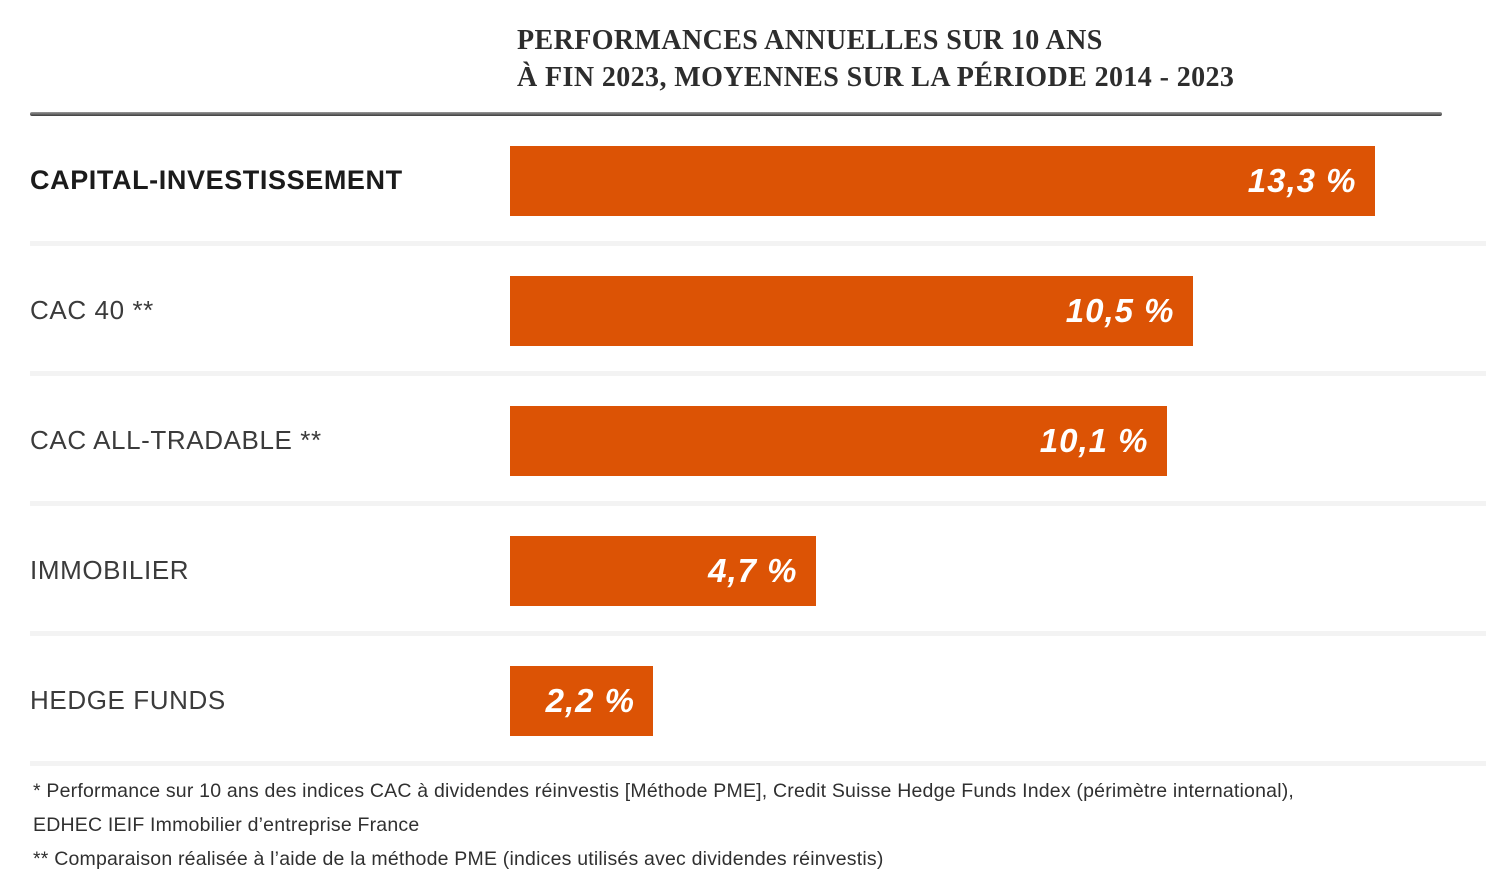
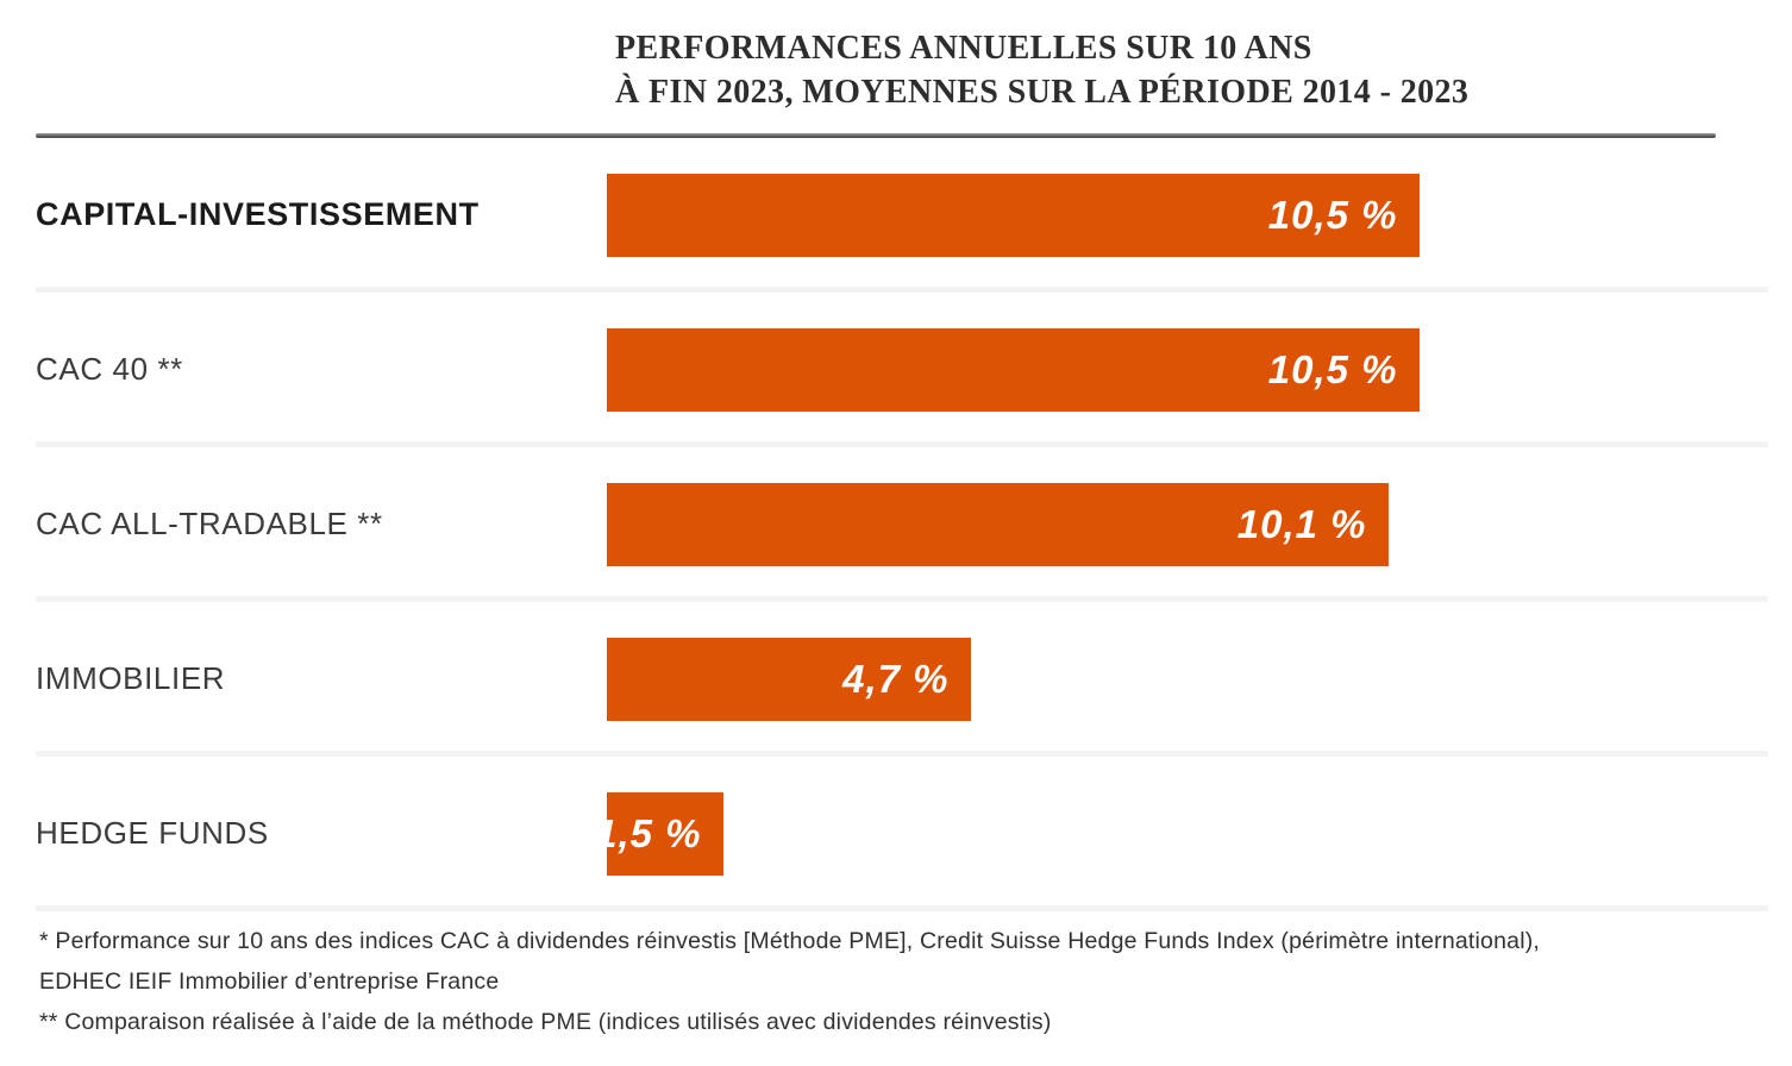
CAPITAL-INVESTISSEMENT: 13,3 -> 10,5
HEDGE FUNDS: 2,2 -> 1,5
